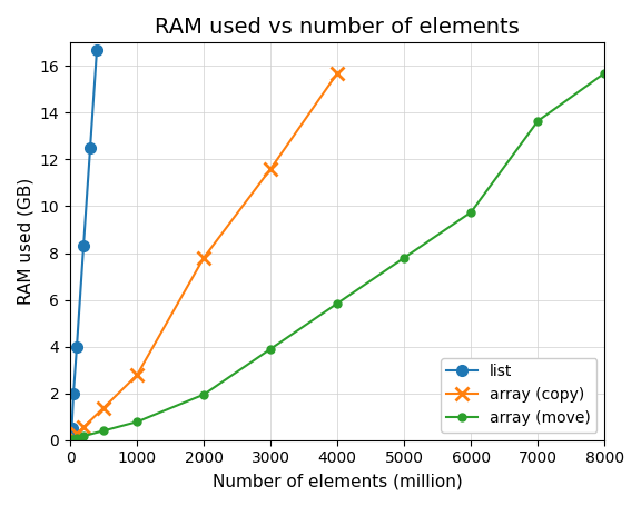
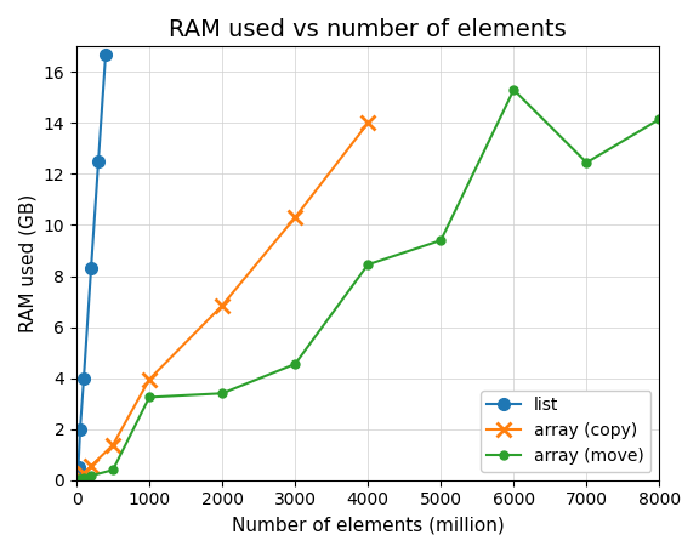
array (copy)/1000: 2.78 -> 3.95
array (move)/1000: 0.78 -> 3.25
array (copy)/2000: 7.80 -> 6.85
array (move)/2000: 1.95 -> 3.40
array (copy)/3000: 11.60 -> 10.30
array (move)/3000: 3.90 -> 4.55
array (copy)/4000: 15.70 -> 14.00
array (move)/4000: 5.85 -> 8.45
array (move)/5000: 7.80 -> 9.40
array (move)/6000: 9.75 -> 15.30
array (move)/7000: 13.65 -> 12.45
array (move)/8000: 15.70 -> 14.15
